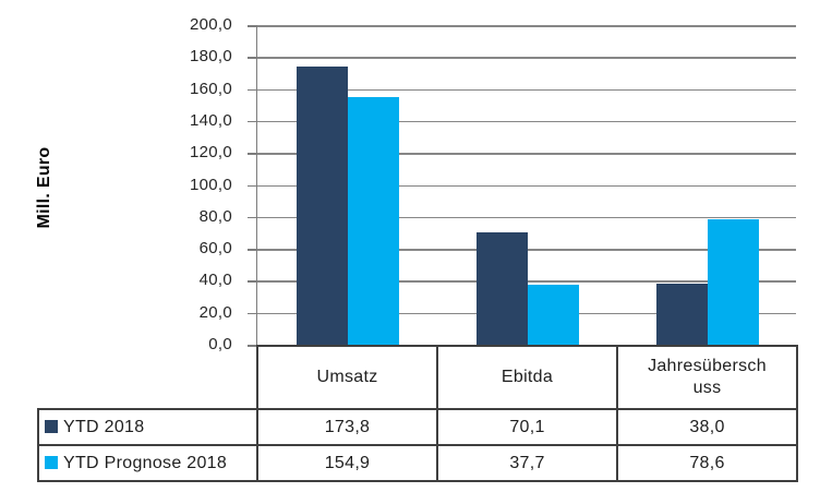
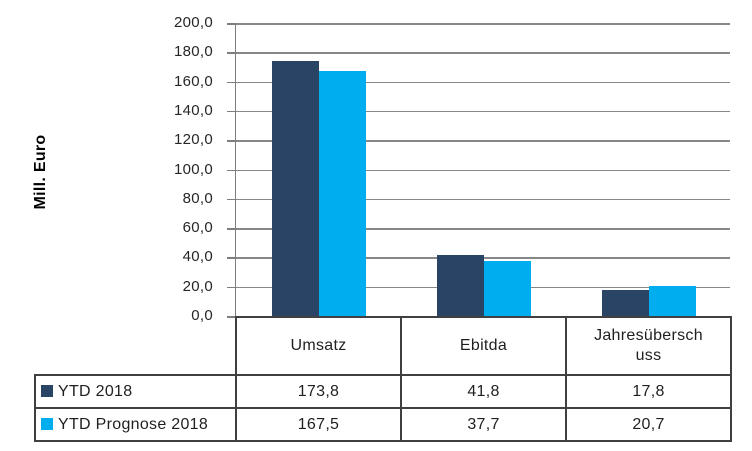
YTD Prognose 2018/Umsatz: 154,9 -> 167,5
YTD 2018/Ebitda: 70,1 -> 41,8
YTD 2018/Jahresüberschuss: 38,0 -> 17,8
YTD Prognose 2018/Jahresüberschuss: 78,6 -> 20,7
